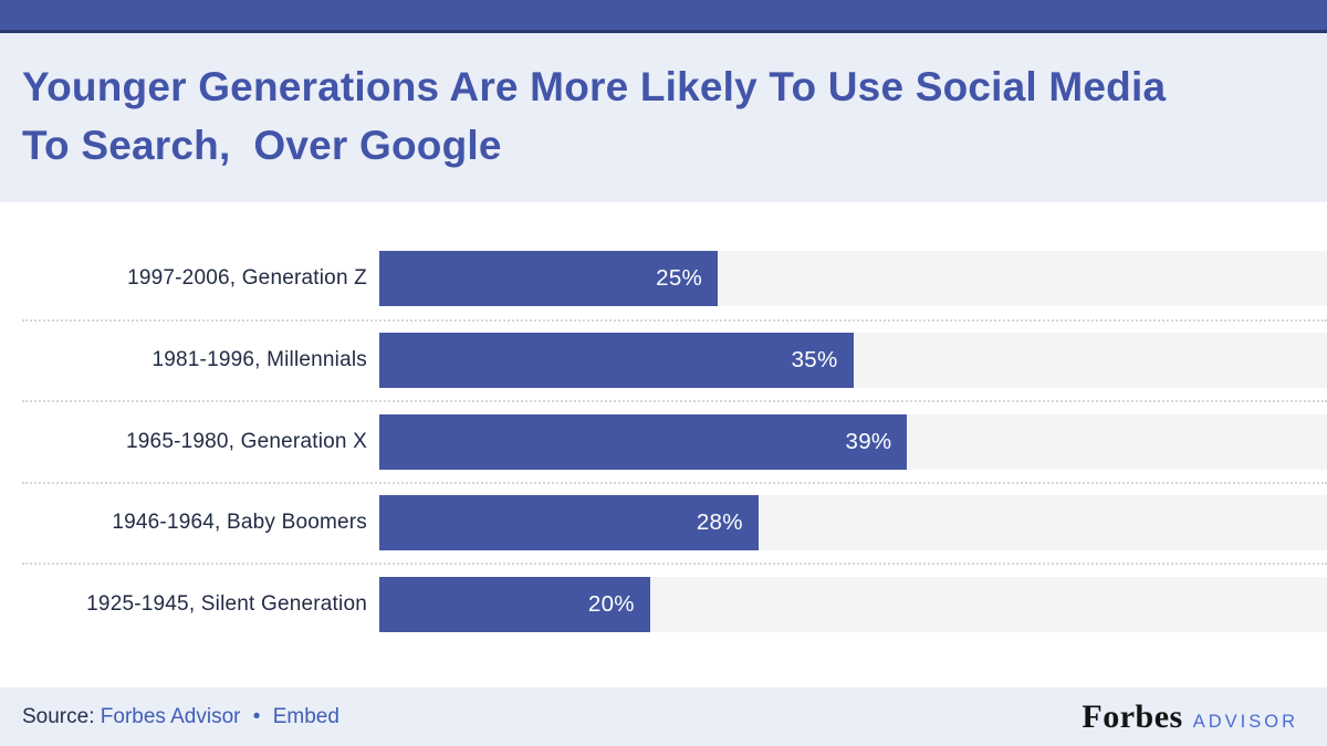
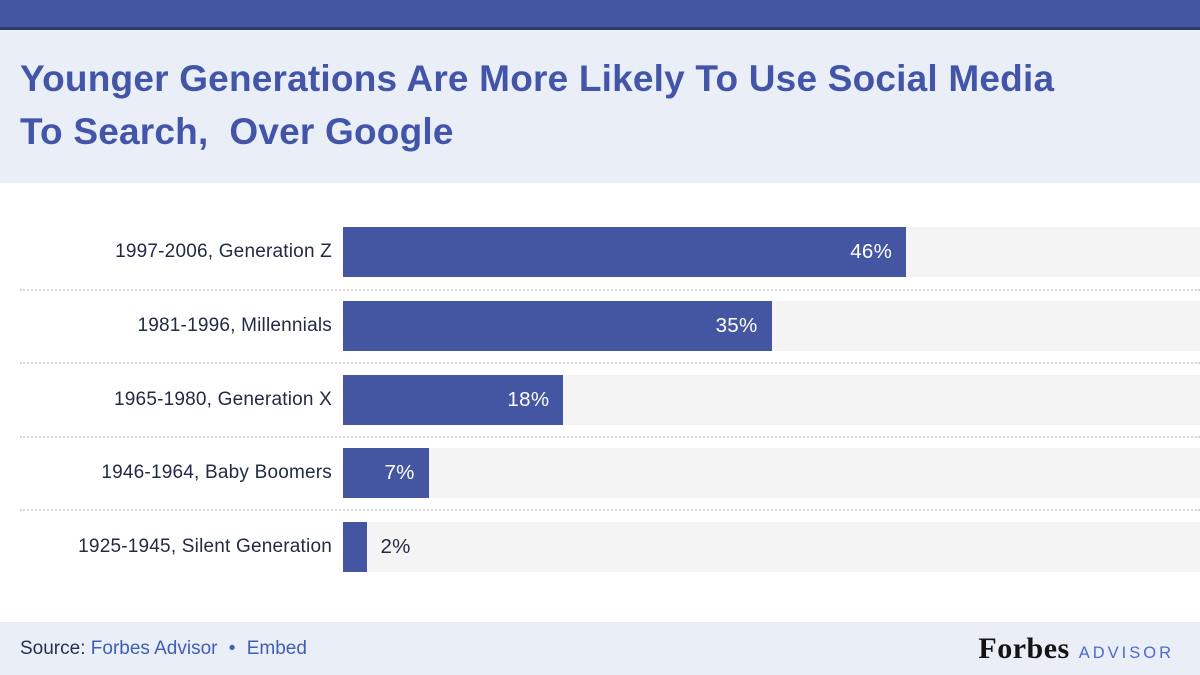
1997-2006, Generation Z: 25% -> 46%
1965-1980, Generation X: 39% -> 18%
1946-1964, Baby Boomers: 28% -> 7%
1925-1945, Silent Generation: 20% -> 2%
